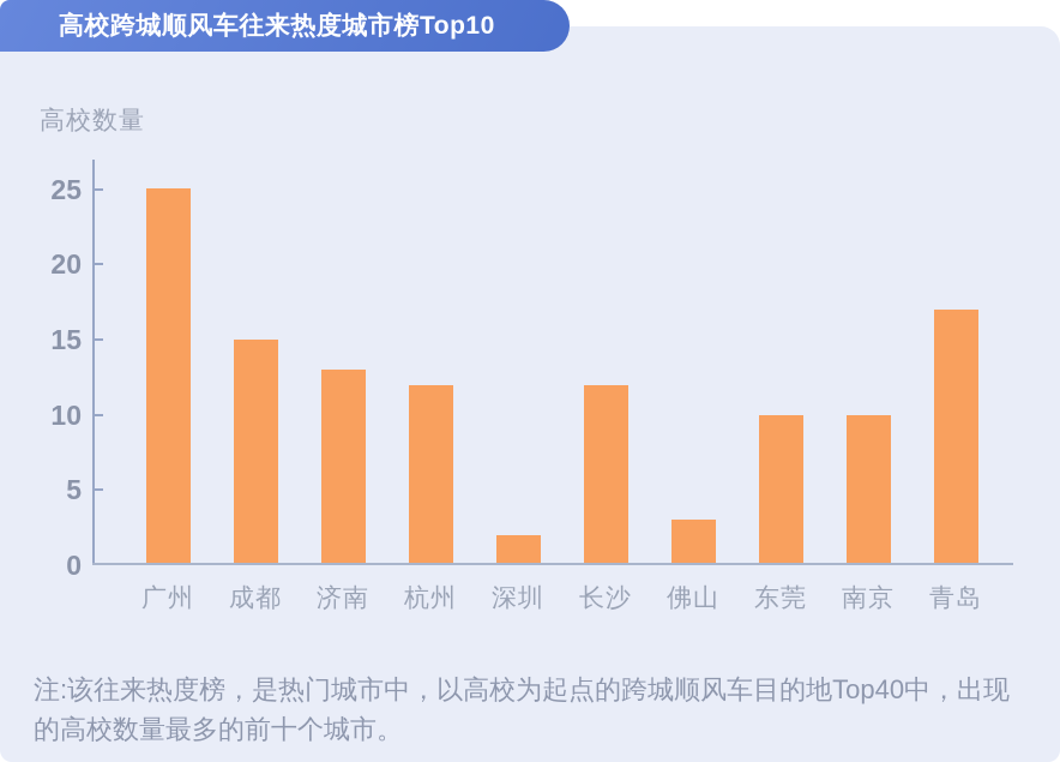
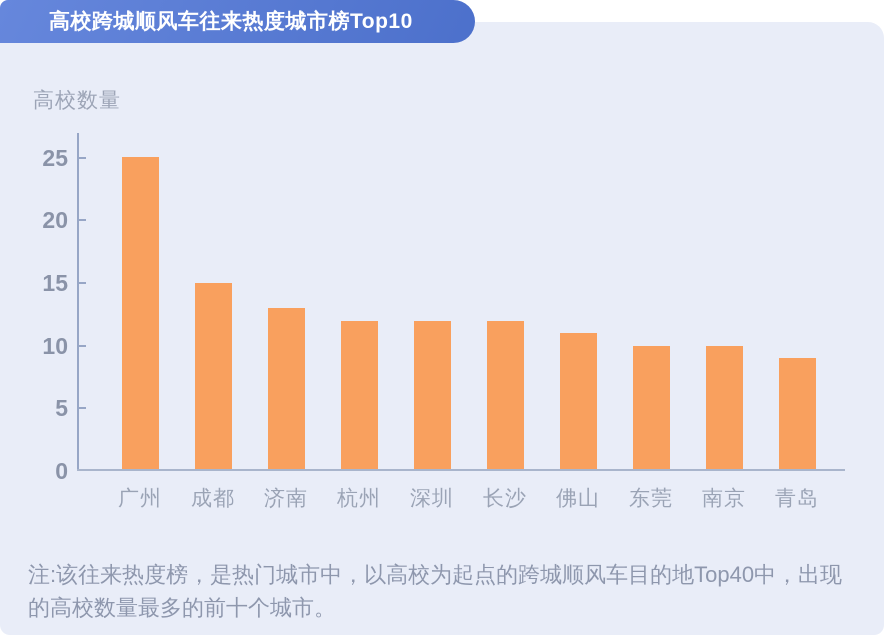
深圳: 2 -> 12
佛山: 3 -> 11
青岛: 17 -> 9
